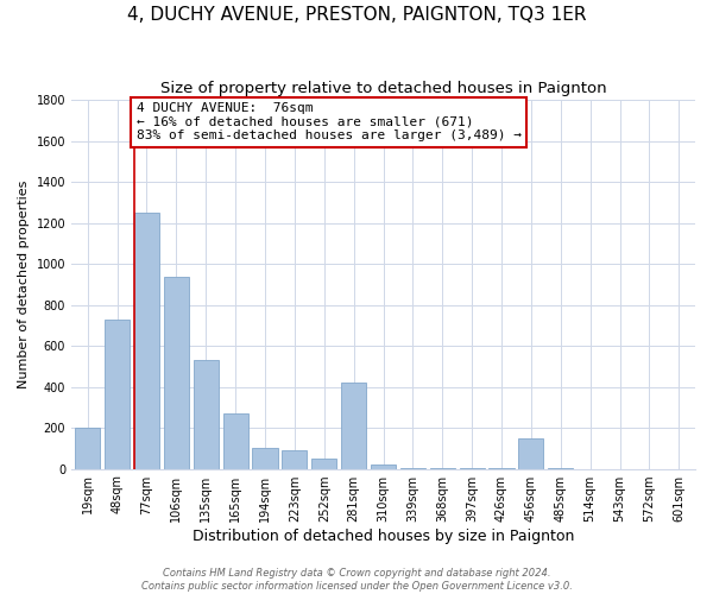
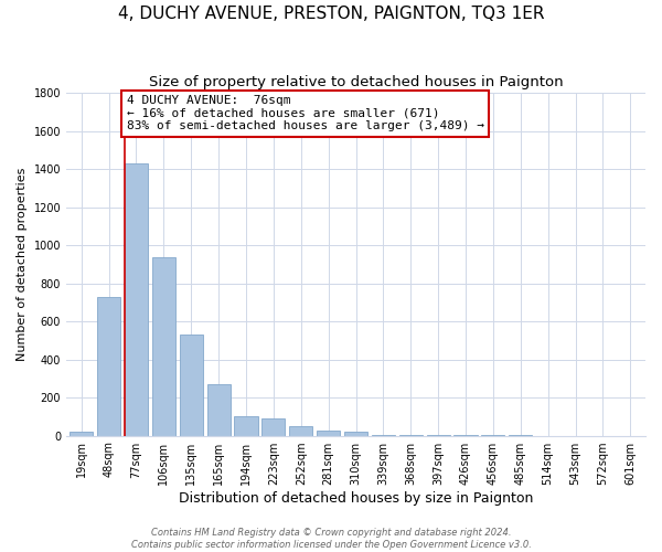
19sqm: 200 -> 20
77sqm: 1250 -> 1430
281sqm: 420 -> 30
456sqm: 150 -> 0
